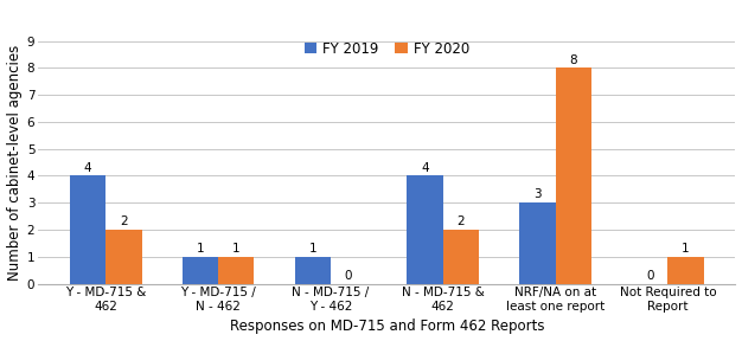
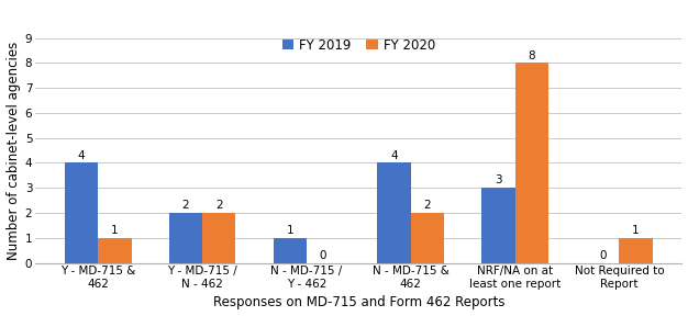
FY 2020/Y - MD-715 & 462: 2 -> 1
FY 2019/Y - MD-715 / N - 462: 1 -> 2
FY 2020/Y - MD-715 / N - 462: 1 -> 2
